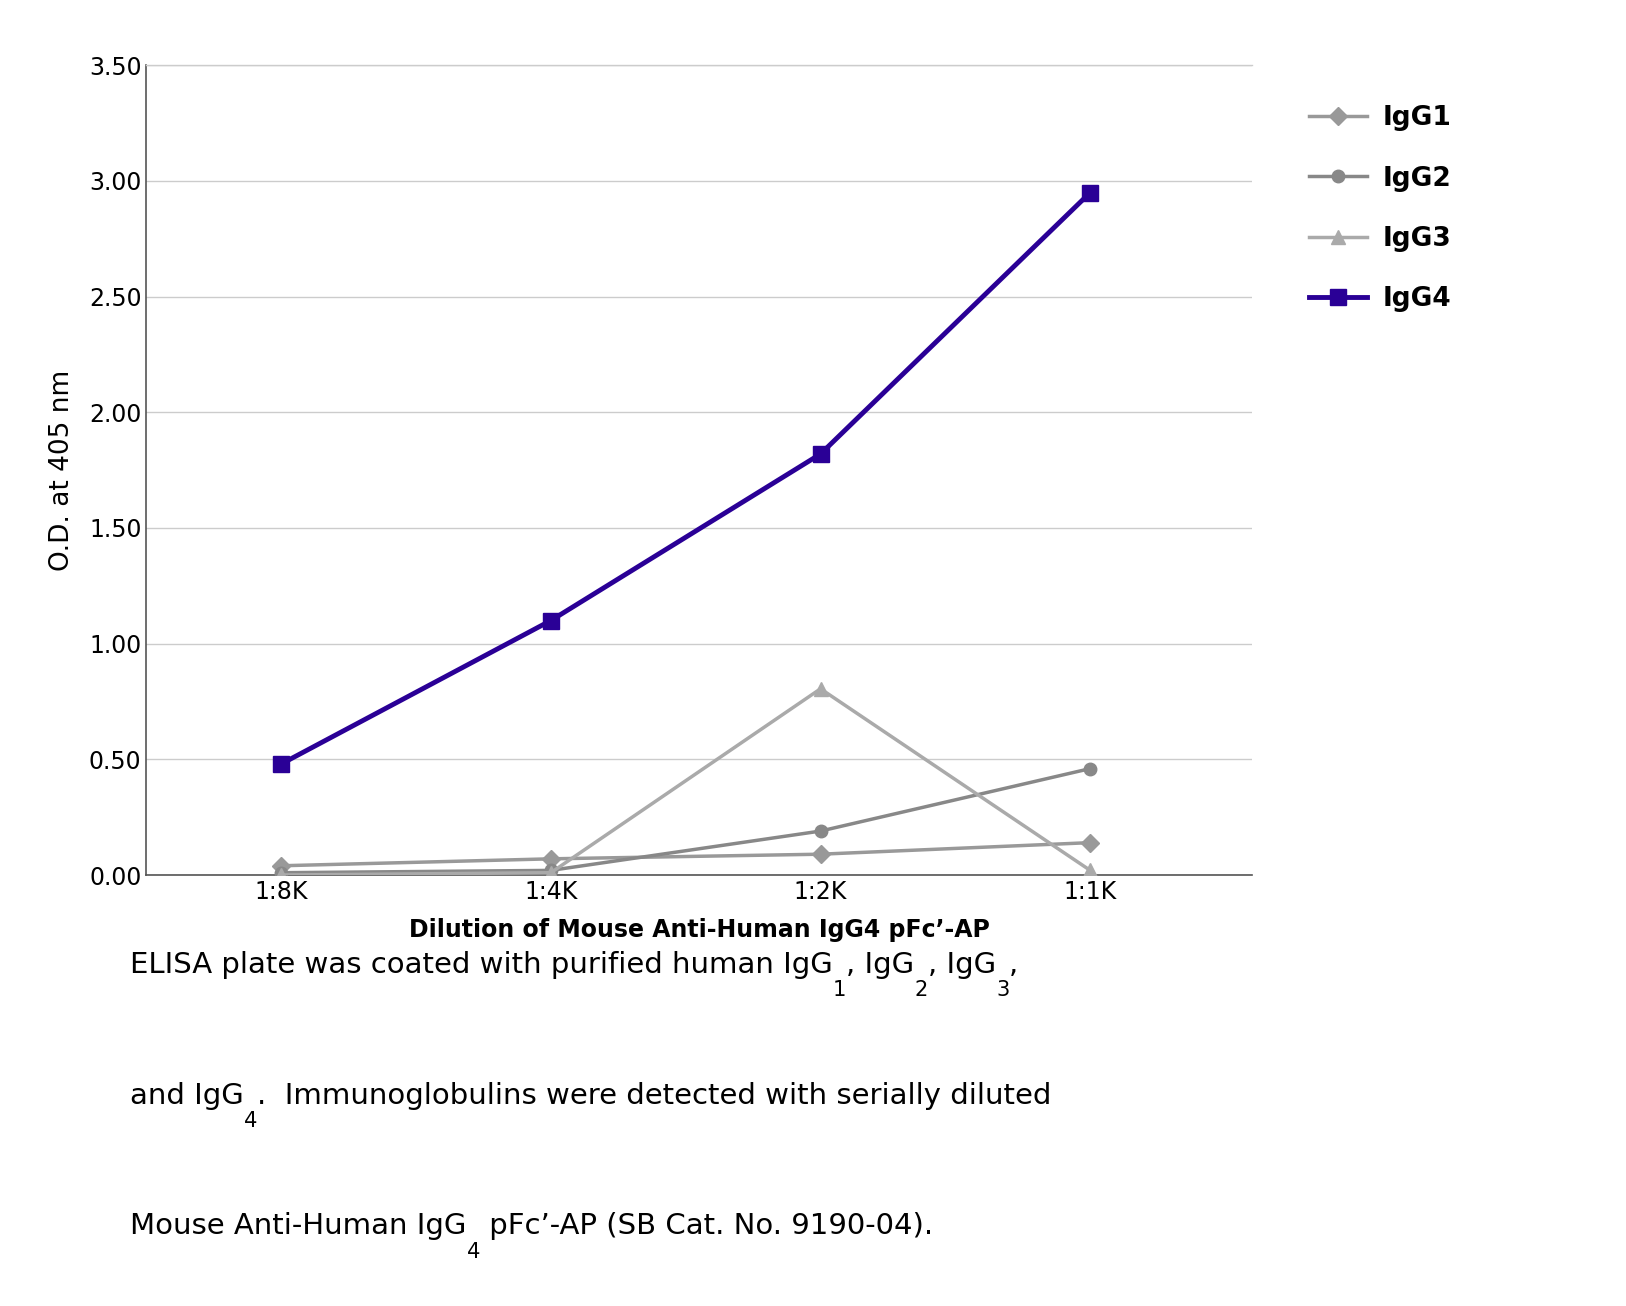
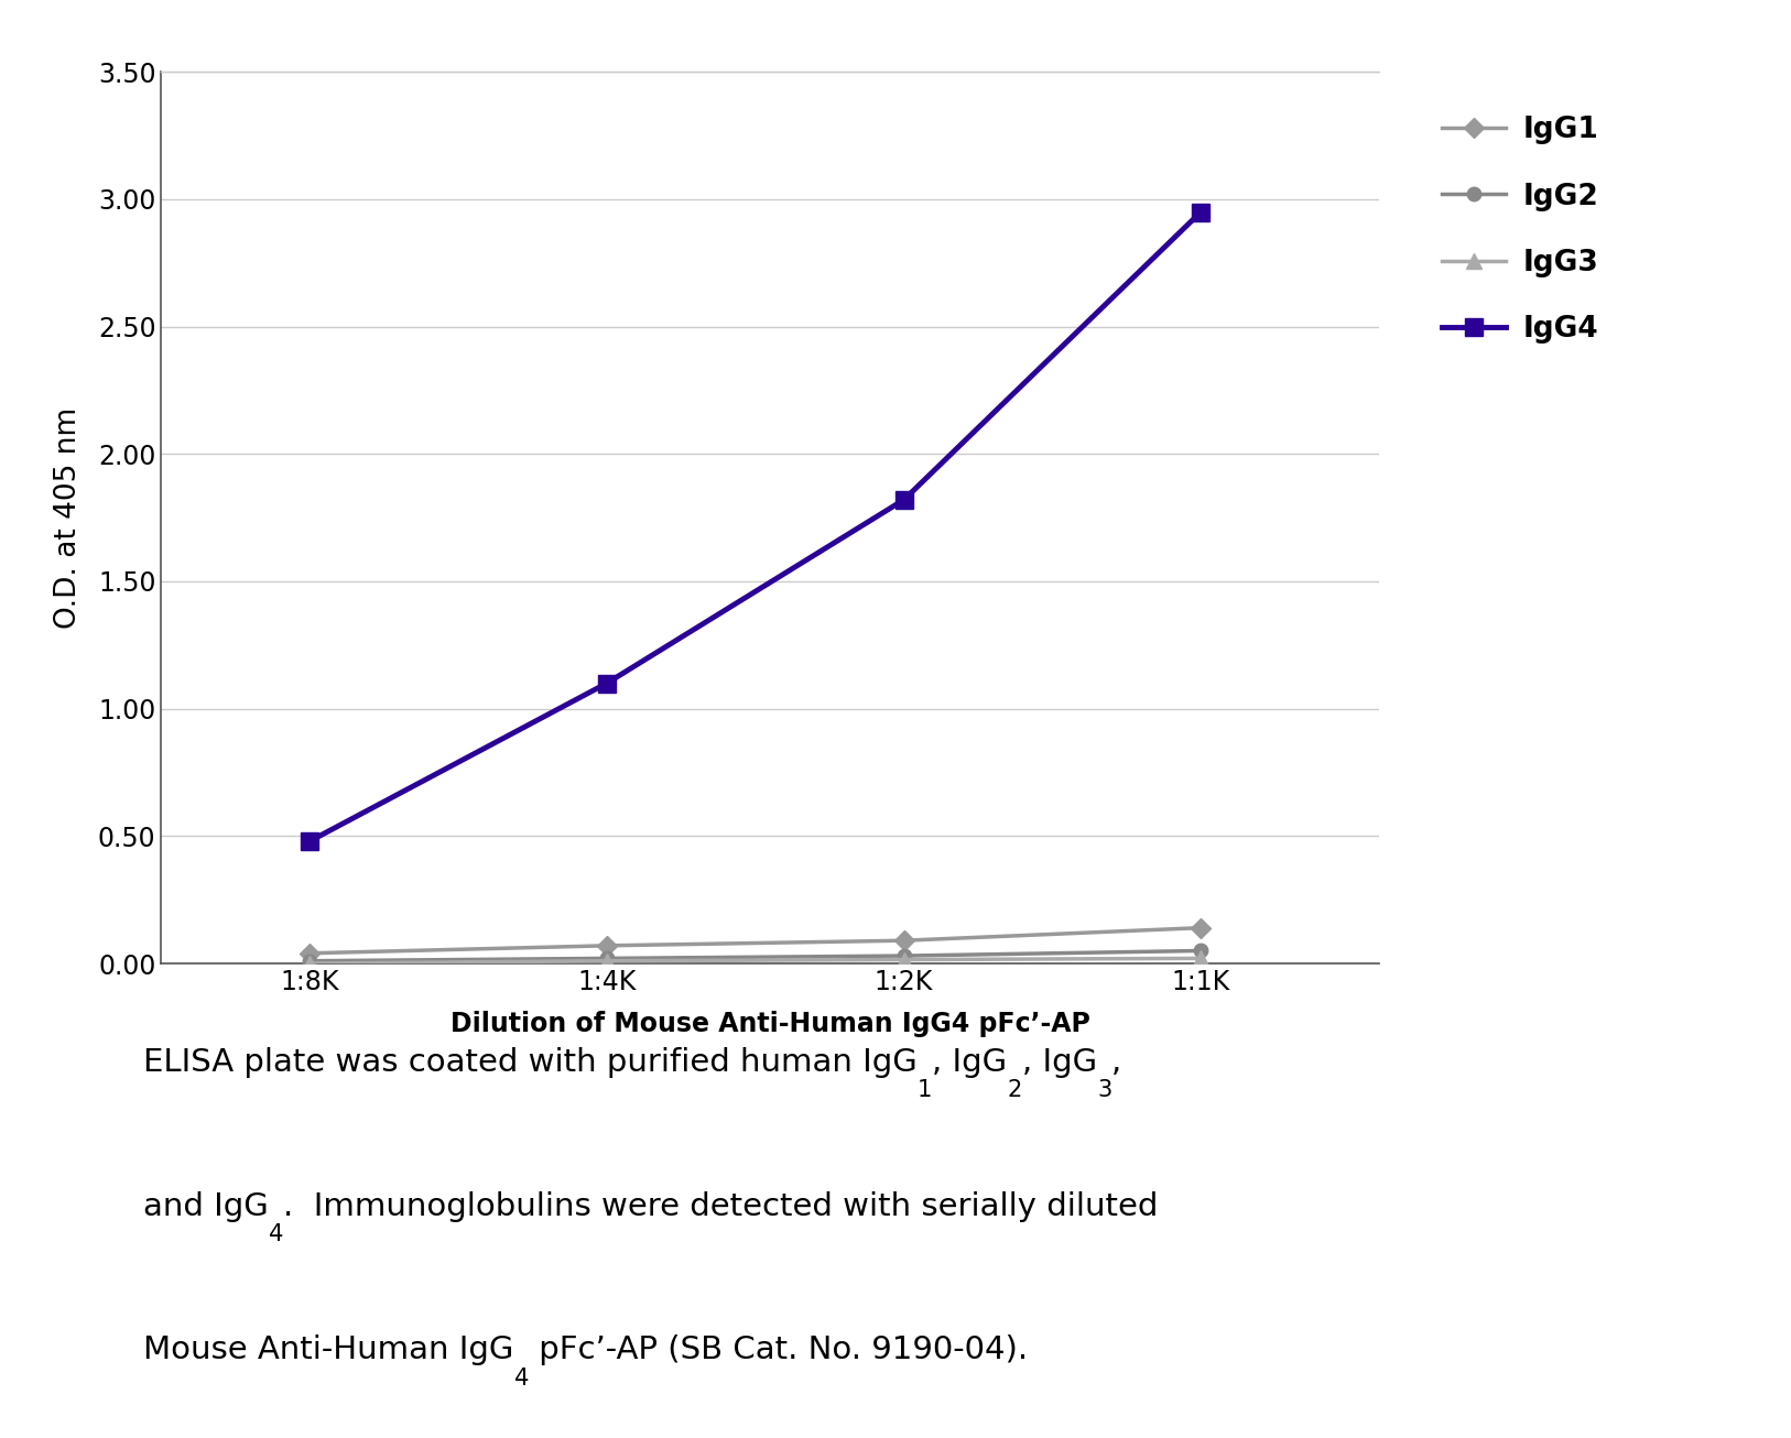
IgG2/1:2K: 0.19 -> 0.03
IgG3/1:2K: 0.805 -> 0.015
IgG2/1:1K: 0.46 -> 0.05
